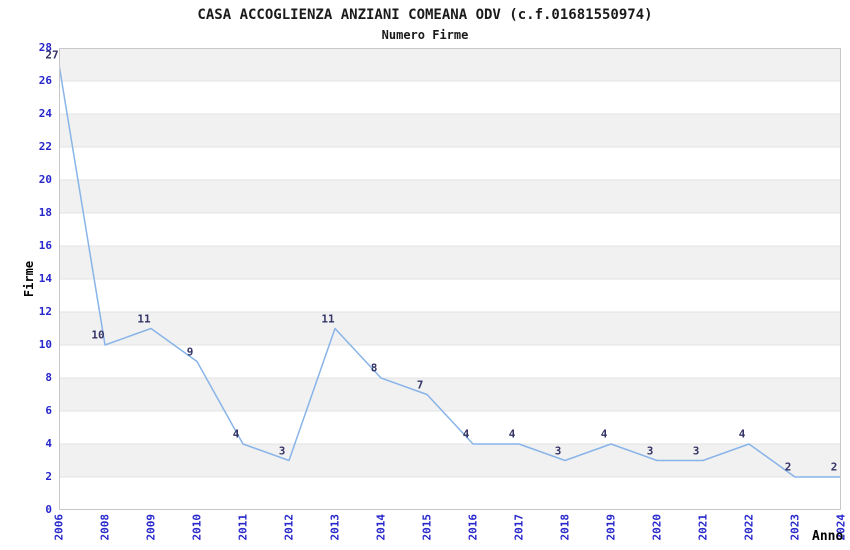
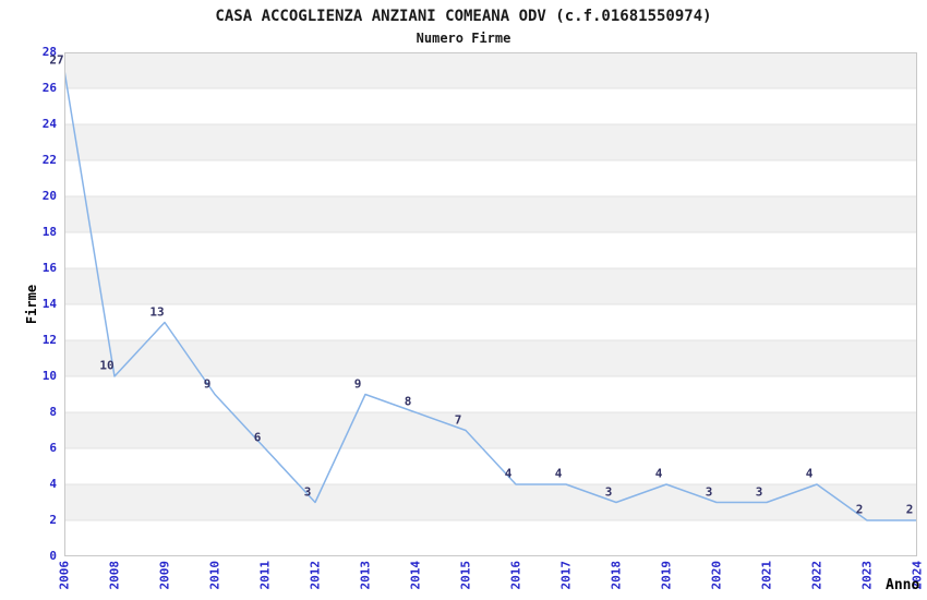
2009: 11 -> 13
2011: 4 -> 6
2013: 11 -> 9
